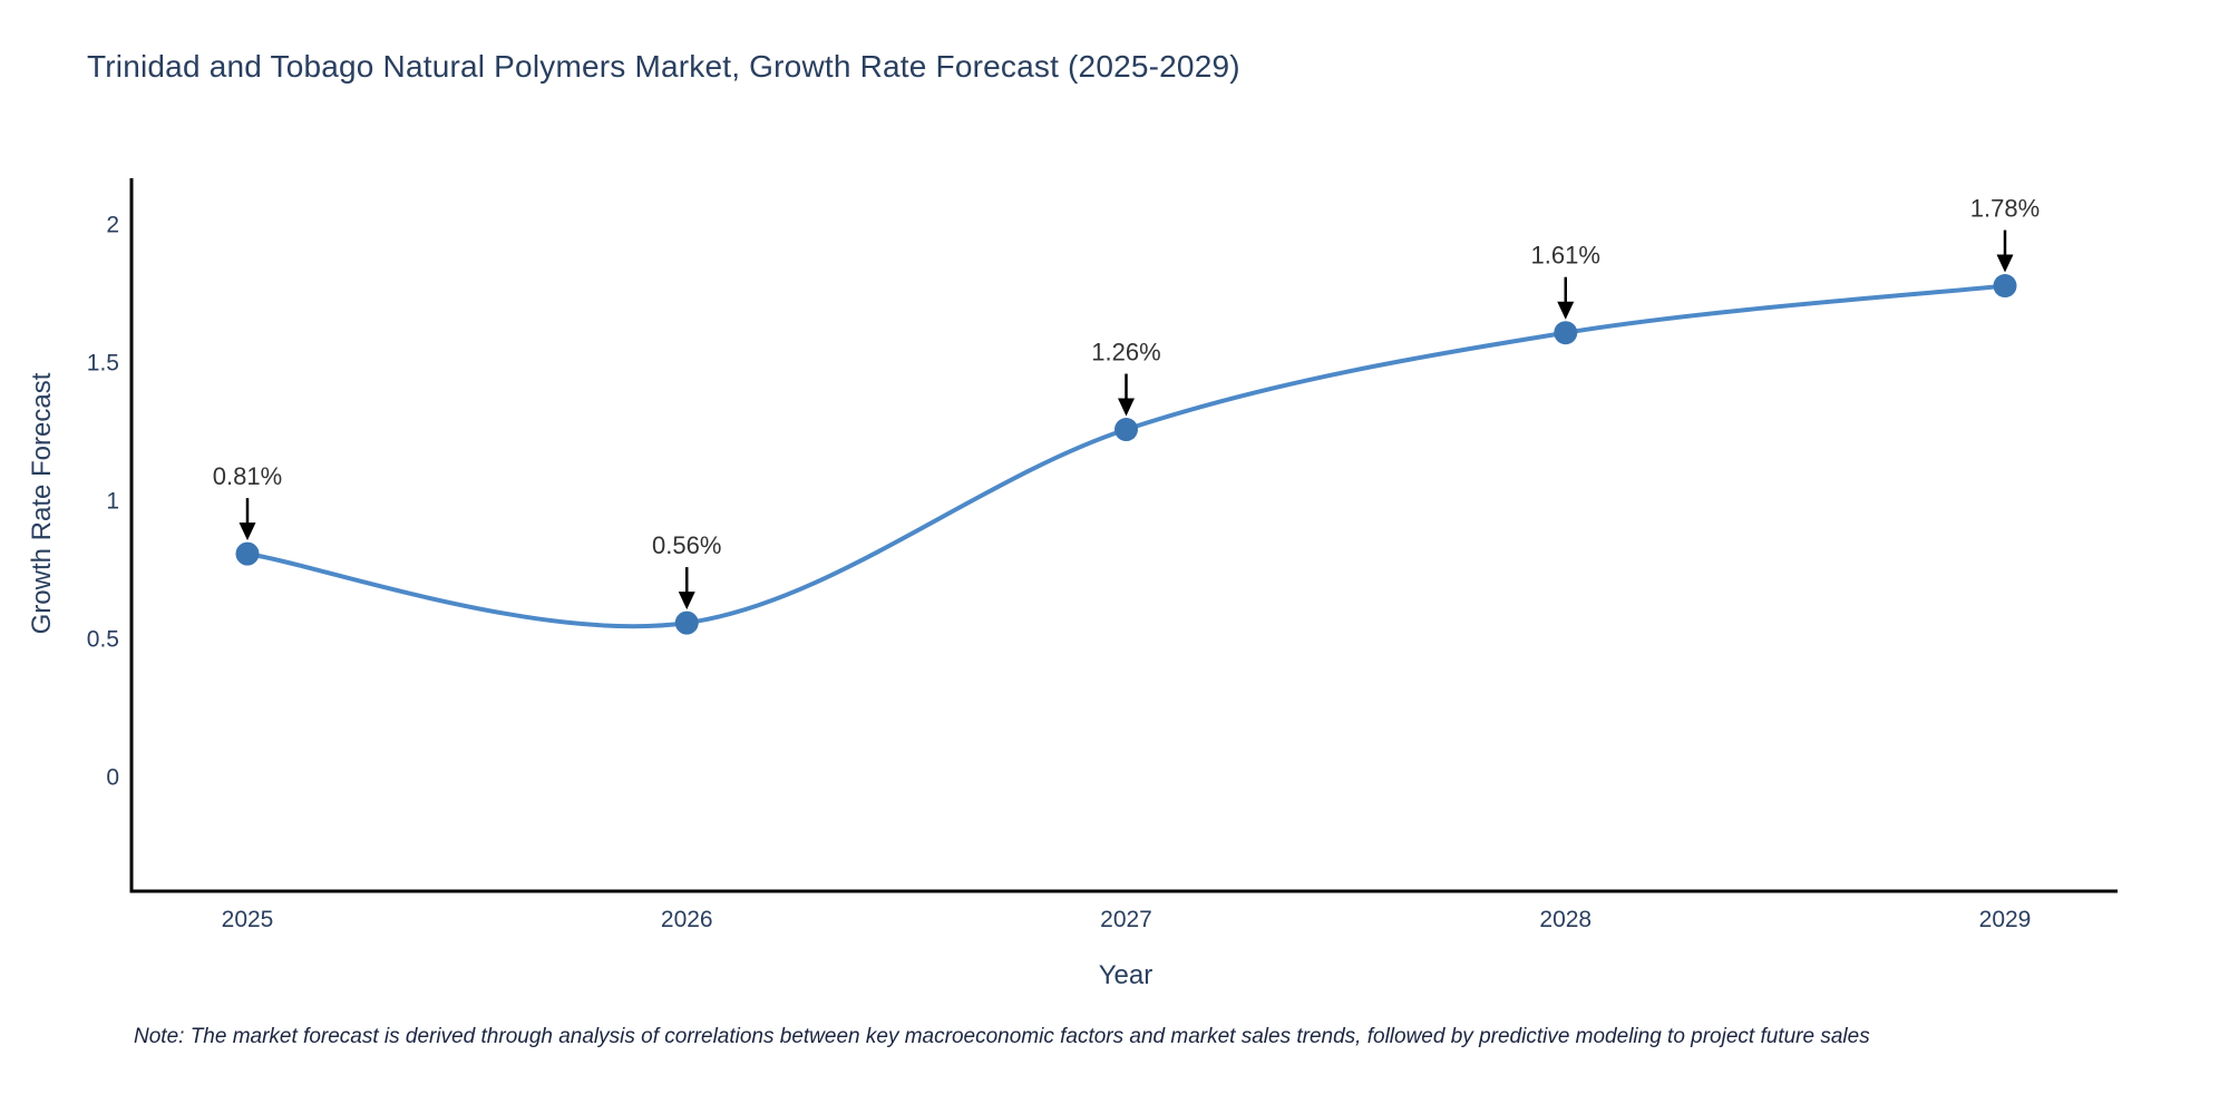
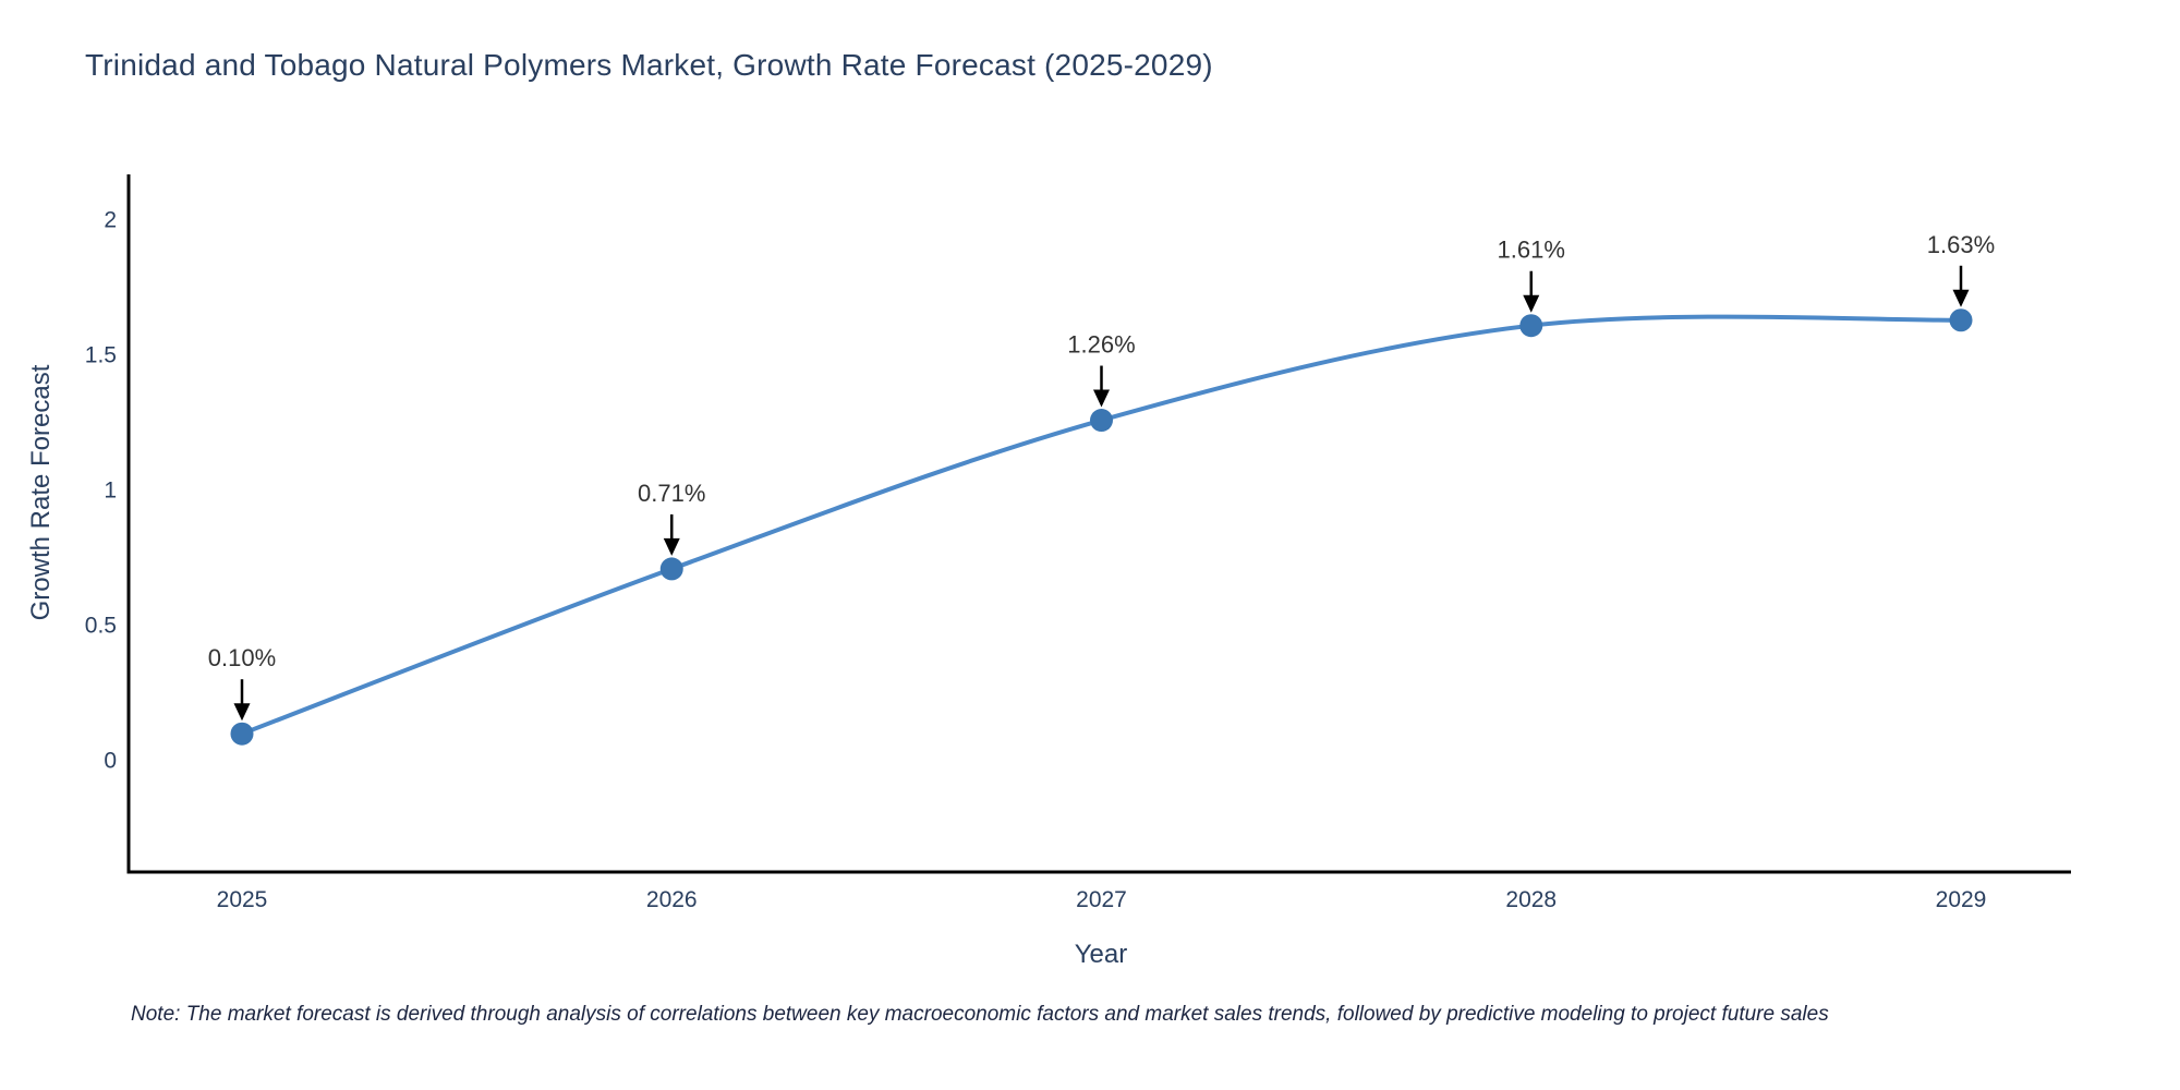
2025: 0.81% -> 0.10%
2026: 0.56% -> 0.71%
2029: 1.78% -> 1.63%
